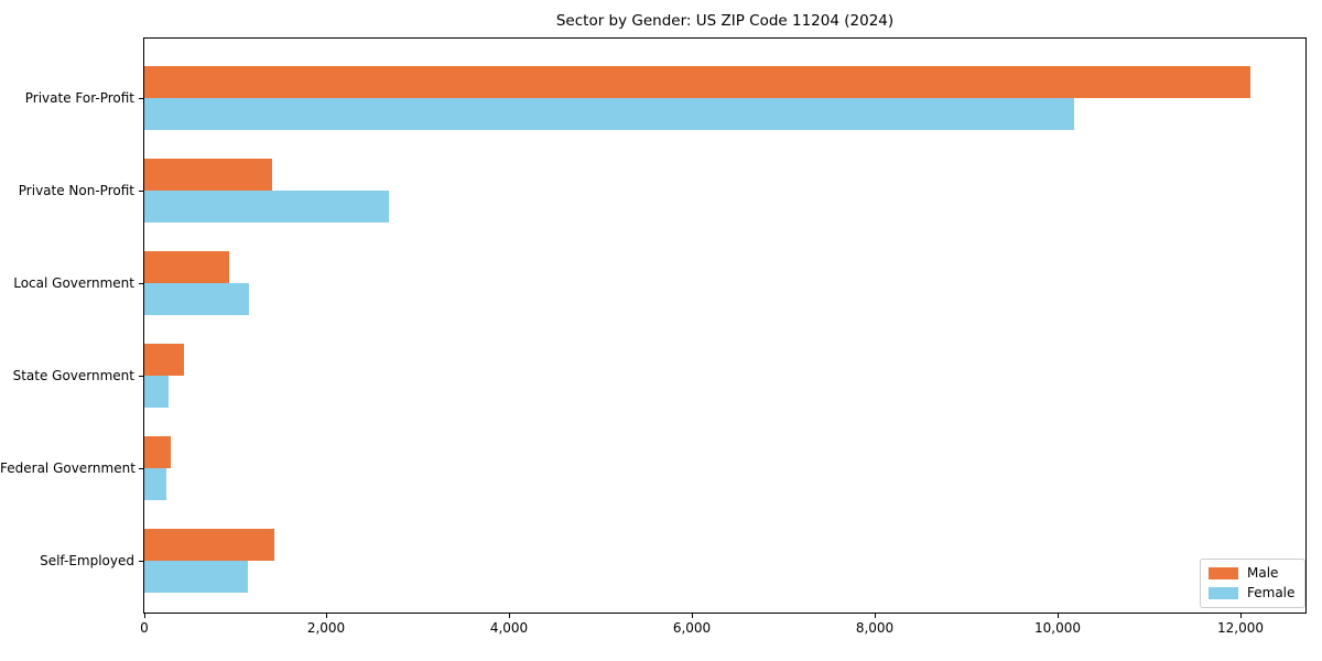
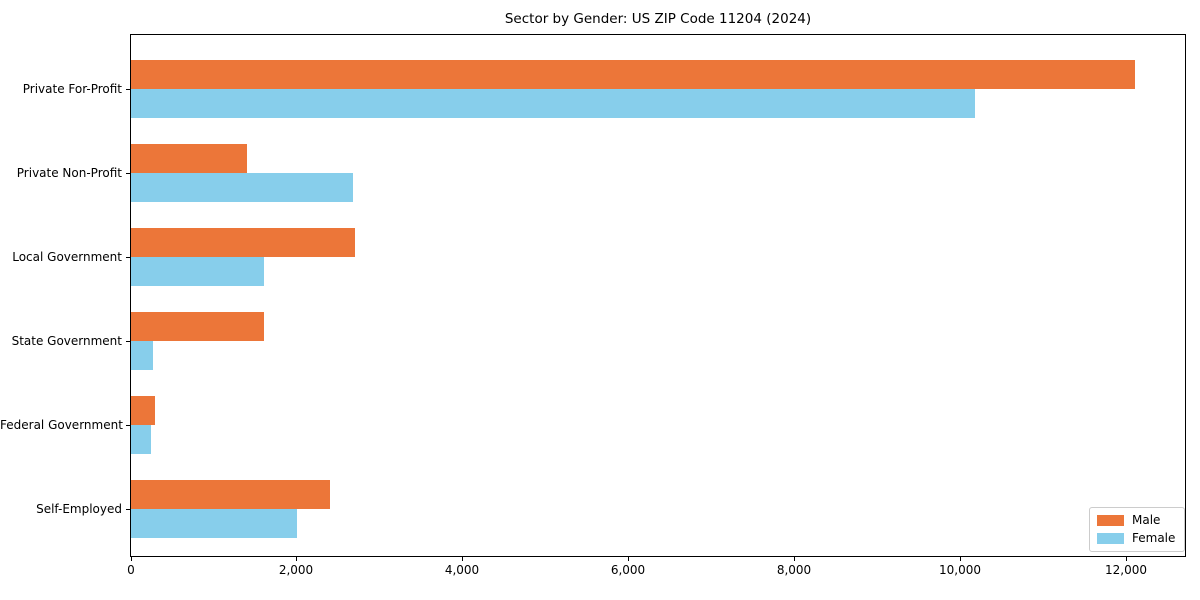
Male/Local Government: 900 -> 2700
Female/Local Government: 1200 -> 1600
Male/State Government: 400 -> 1600
Male/Self-Employed: 1400 -> 2400
Female/Self-Employed: 1100 -> 2000
